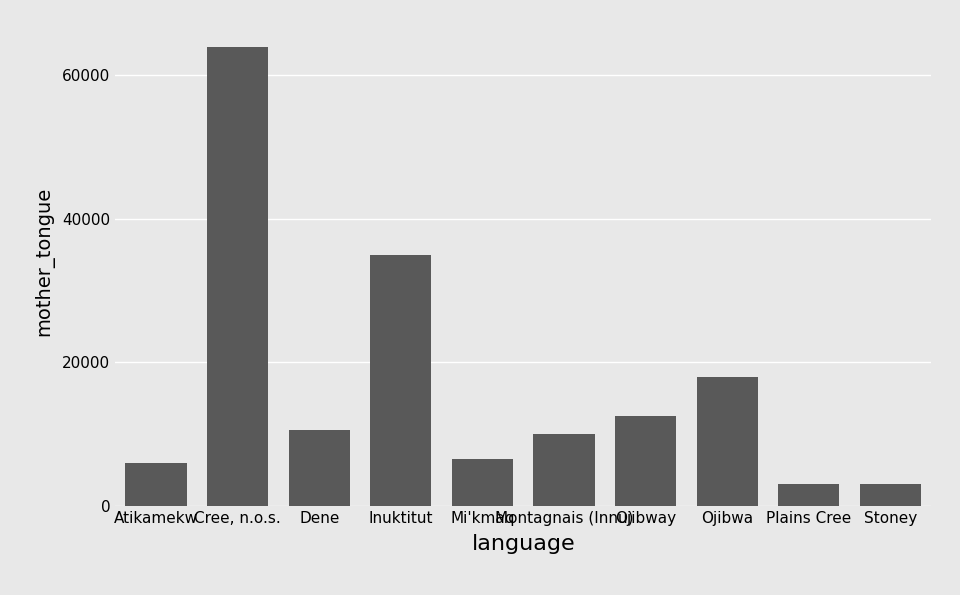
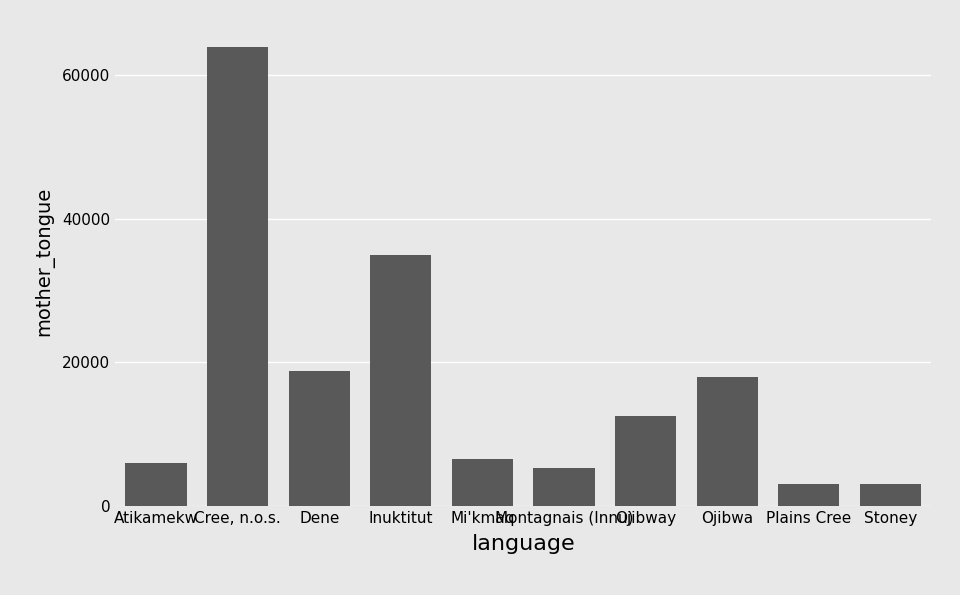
Dene: 10500 -> 18800
Montagnais (Innu): 10000 -> 5200
